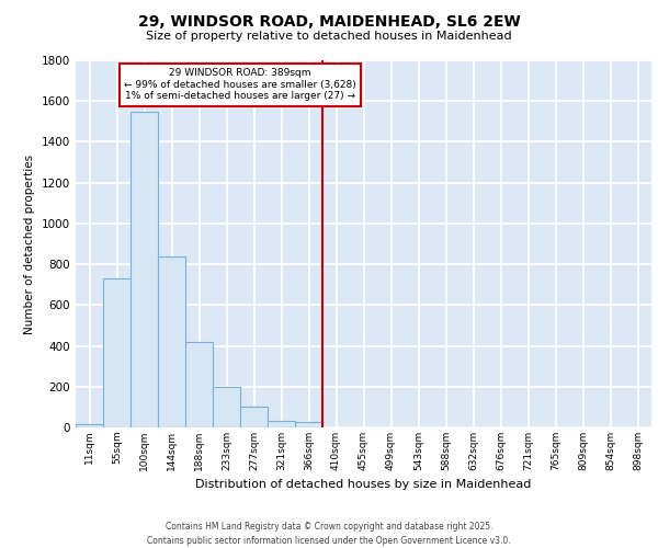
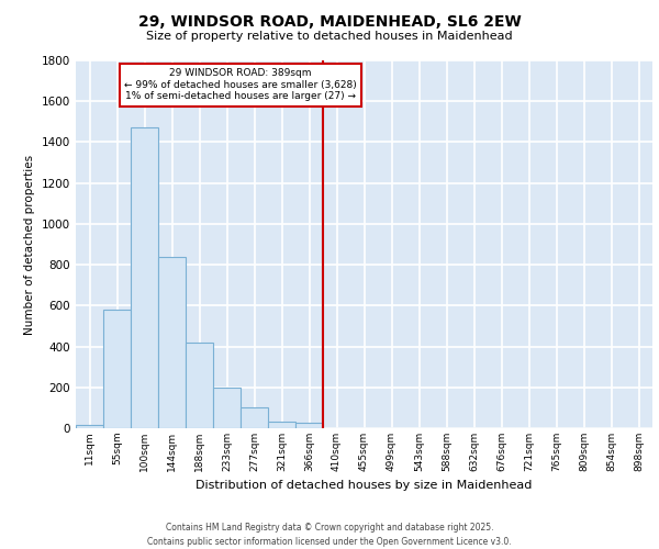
55sqm: 730 -> 580
100sqm: 1550 -> 1470
